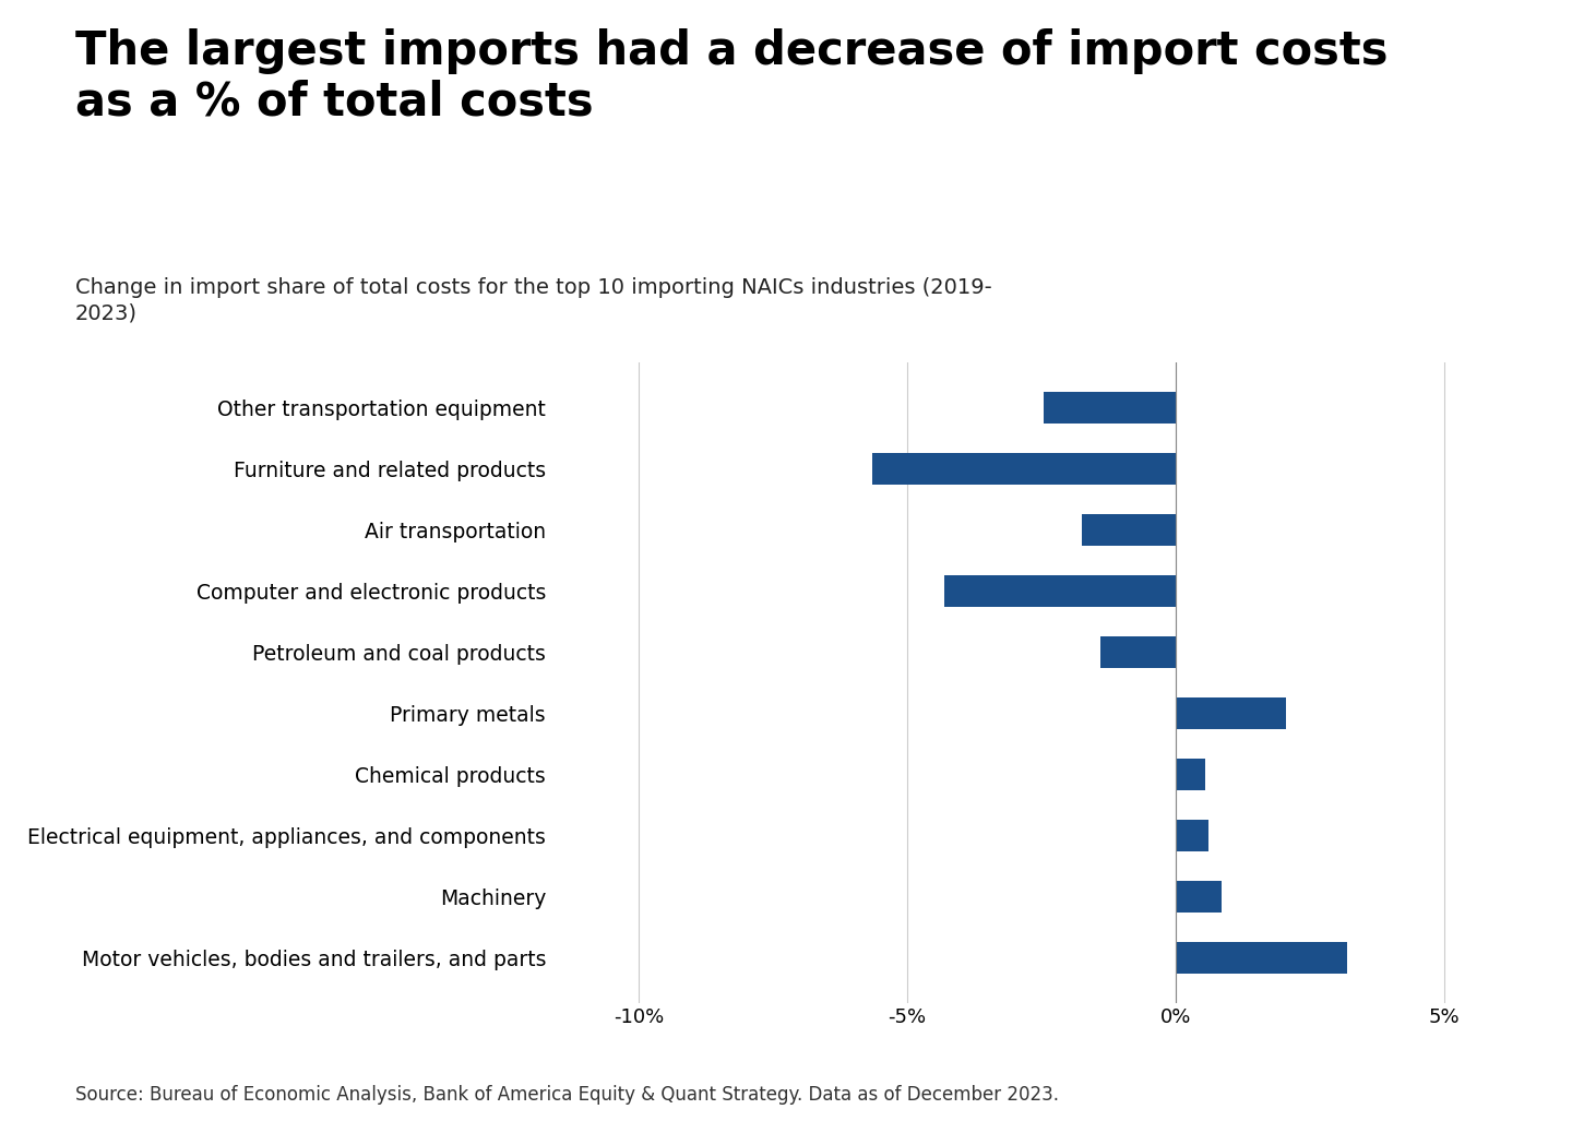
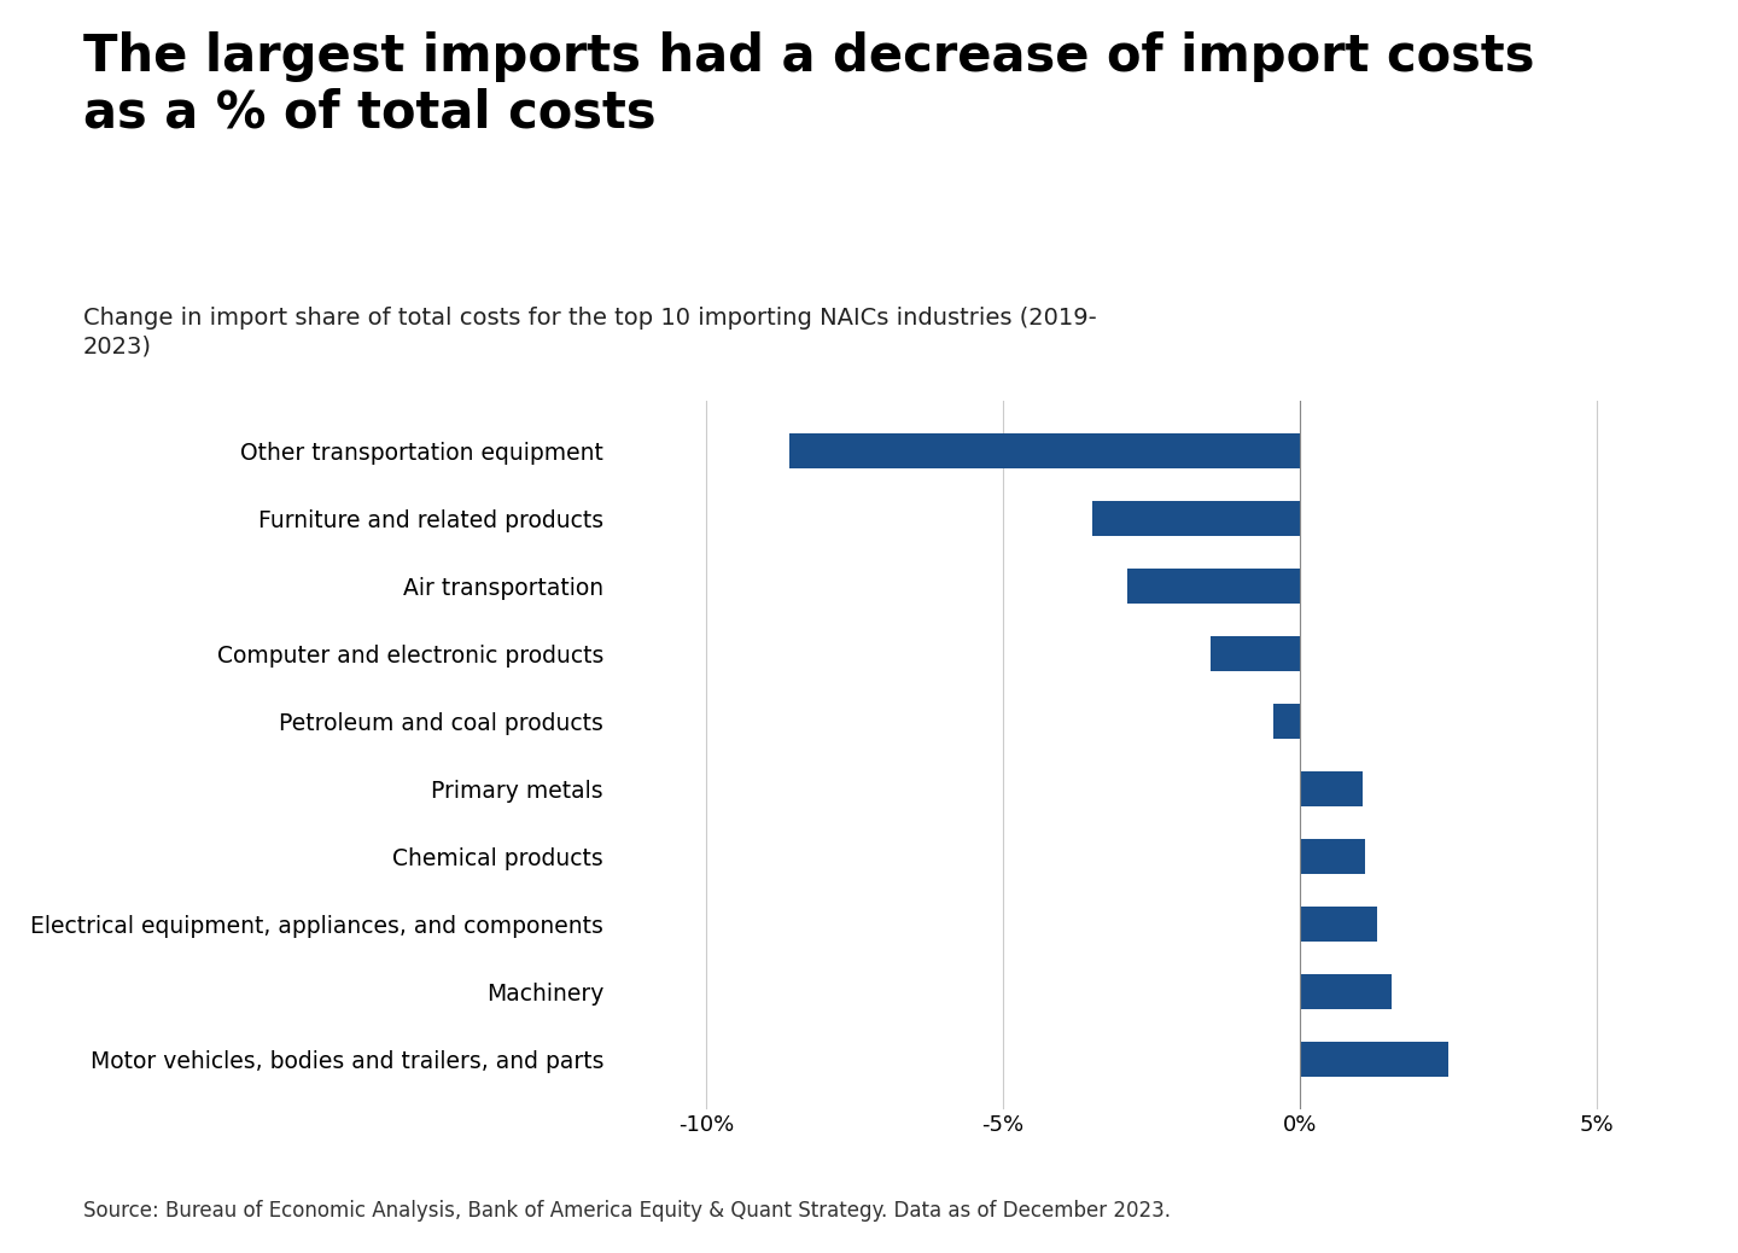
Other transportation equipment: -2.45% -> -8.60%
Furniture and related products: -5.65% -> -3.50%
Air transportation: -1.75% -> -2.90%
Computer and electronic products: -4.30% -> -1.50%
Petroleum and coal products: -1.40% -> -0.45%
Primary metals: 2.05% -> 1.05%
Chemical products: 0.55% -> 1.10%
Electrical equipment, appliances, and components: 0.60% -> 1.30%
Machinery: 0.85% -> 1.55%
Motor vehicles, bodies and trailers, and parts: 3.20% -> 2.50%
